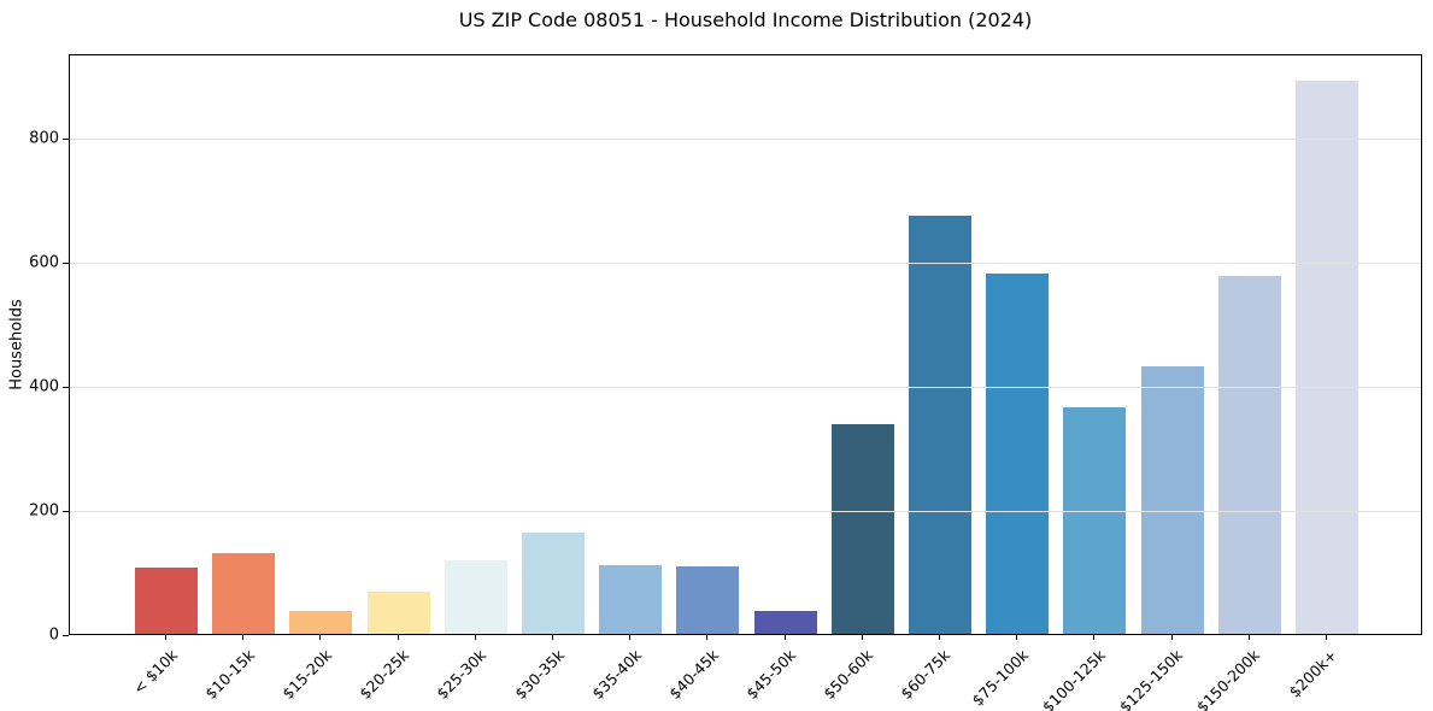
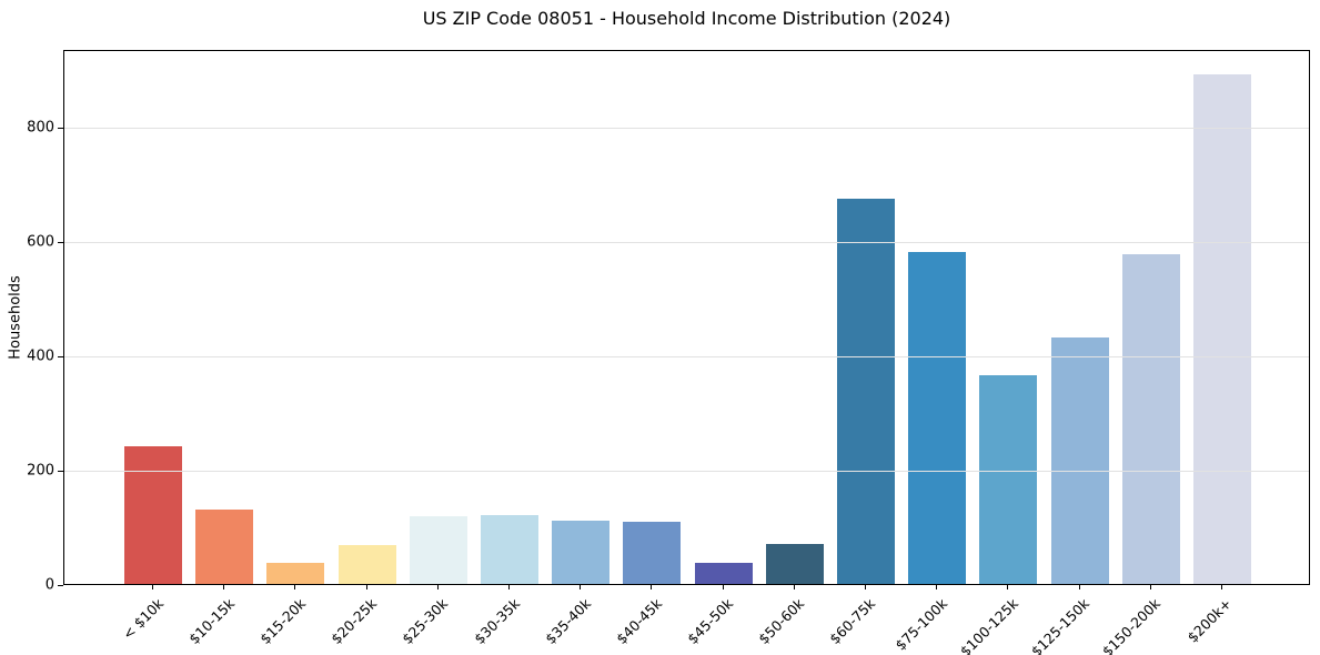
< $10k: 110 -> 240
$30-35k: 160 -> 120
$50-60k: 340 -> 70
